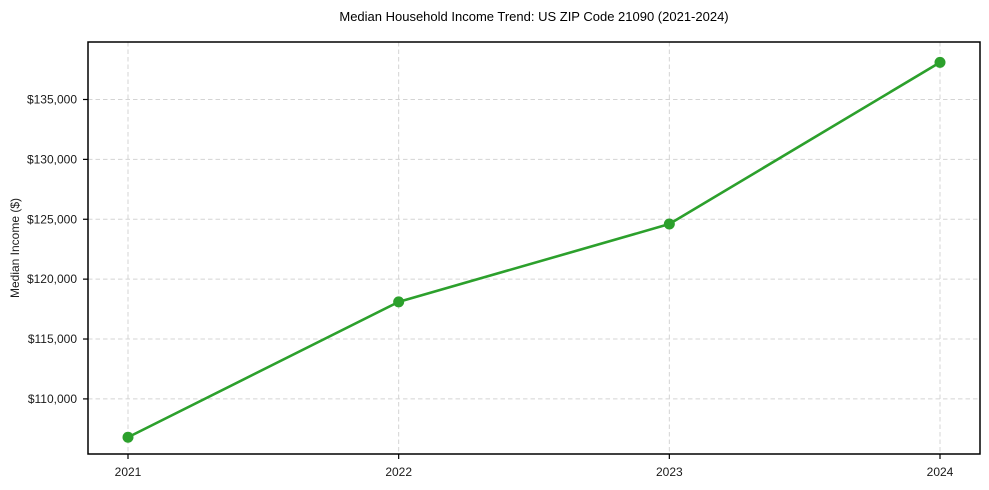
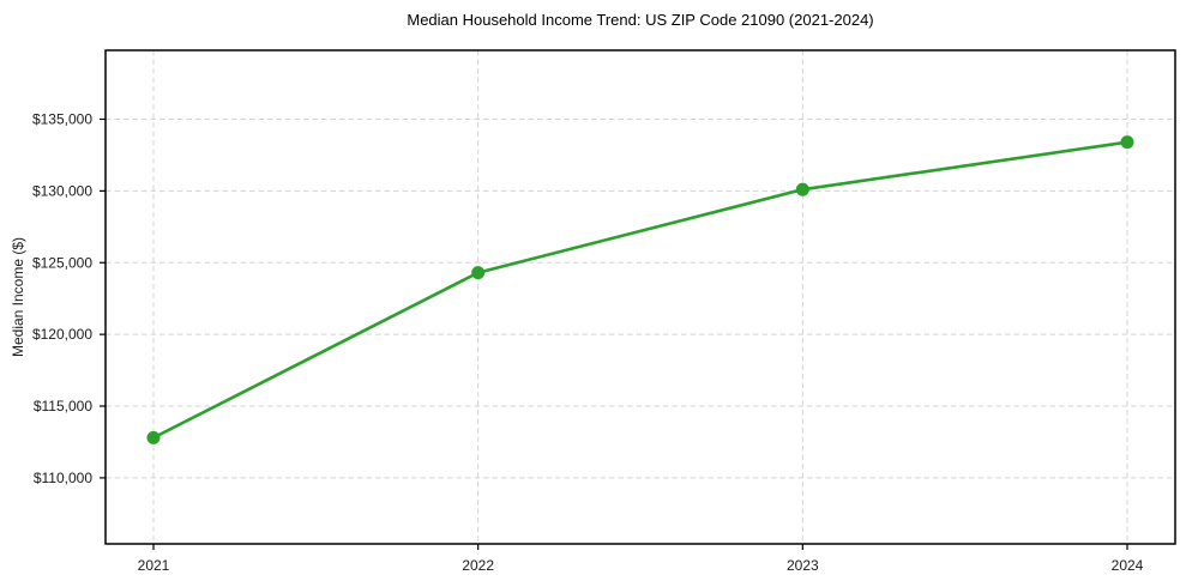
2021: $106800 -> $112800
2022: $118100 -> $124300
2023: $124600 -> $130100
2024: $138100 -> $133400
